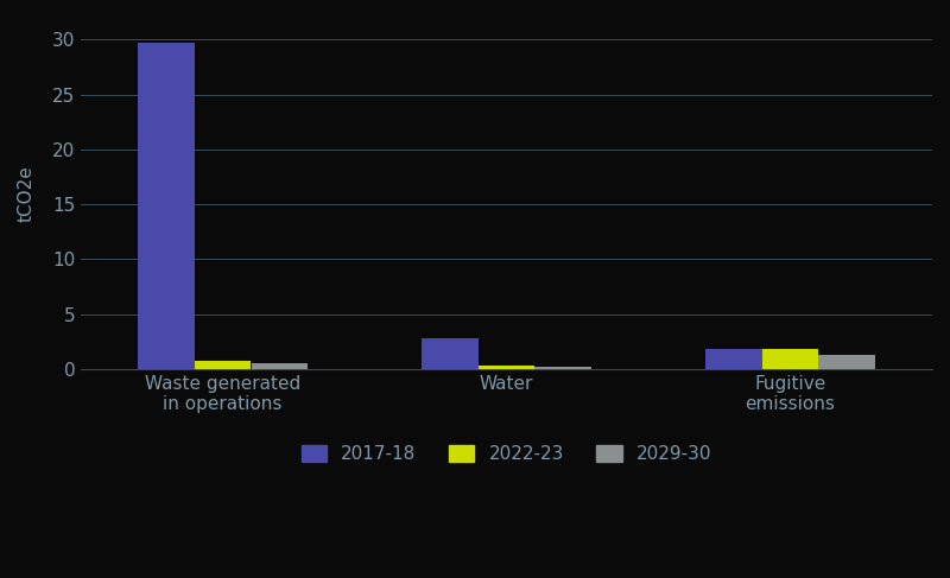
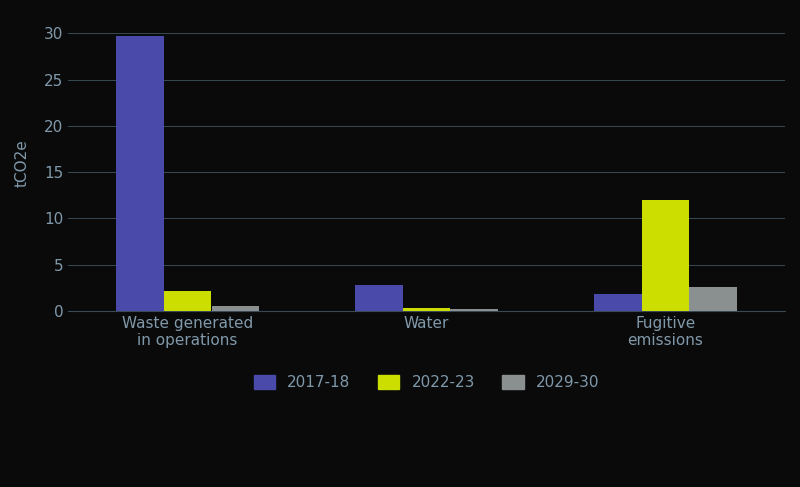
2022-23/Waste generated in operations: 0.8 -> 2.2
2022-23/Fugitive emissions: 1.8 -> 12.0
2029-30/Fugitive emissions: 1.3 -> 2.6
